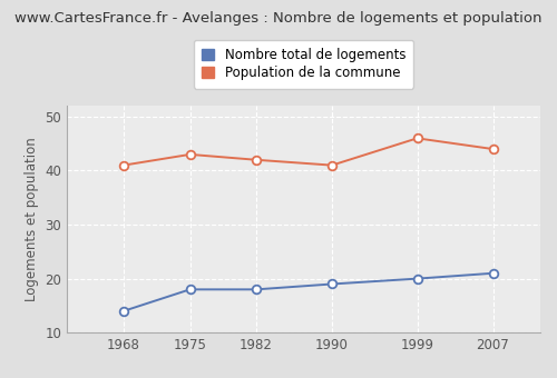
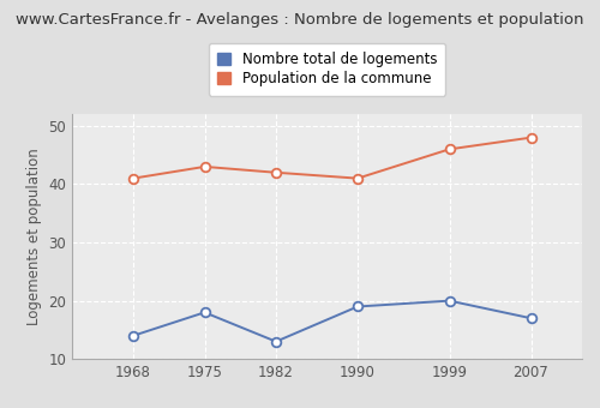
Nombre total de logements/1982: 18 -> 13
Nombre total de logements/2007: 21 -> 17
Population de la commune/2007: 44 -> 48
